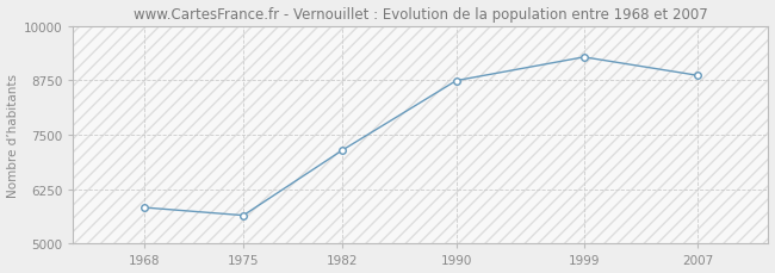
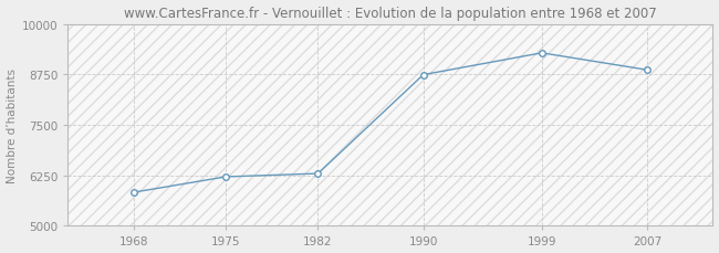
1975: 5650 -> 6220
1982: 7150 -> 6300
